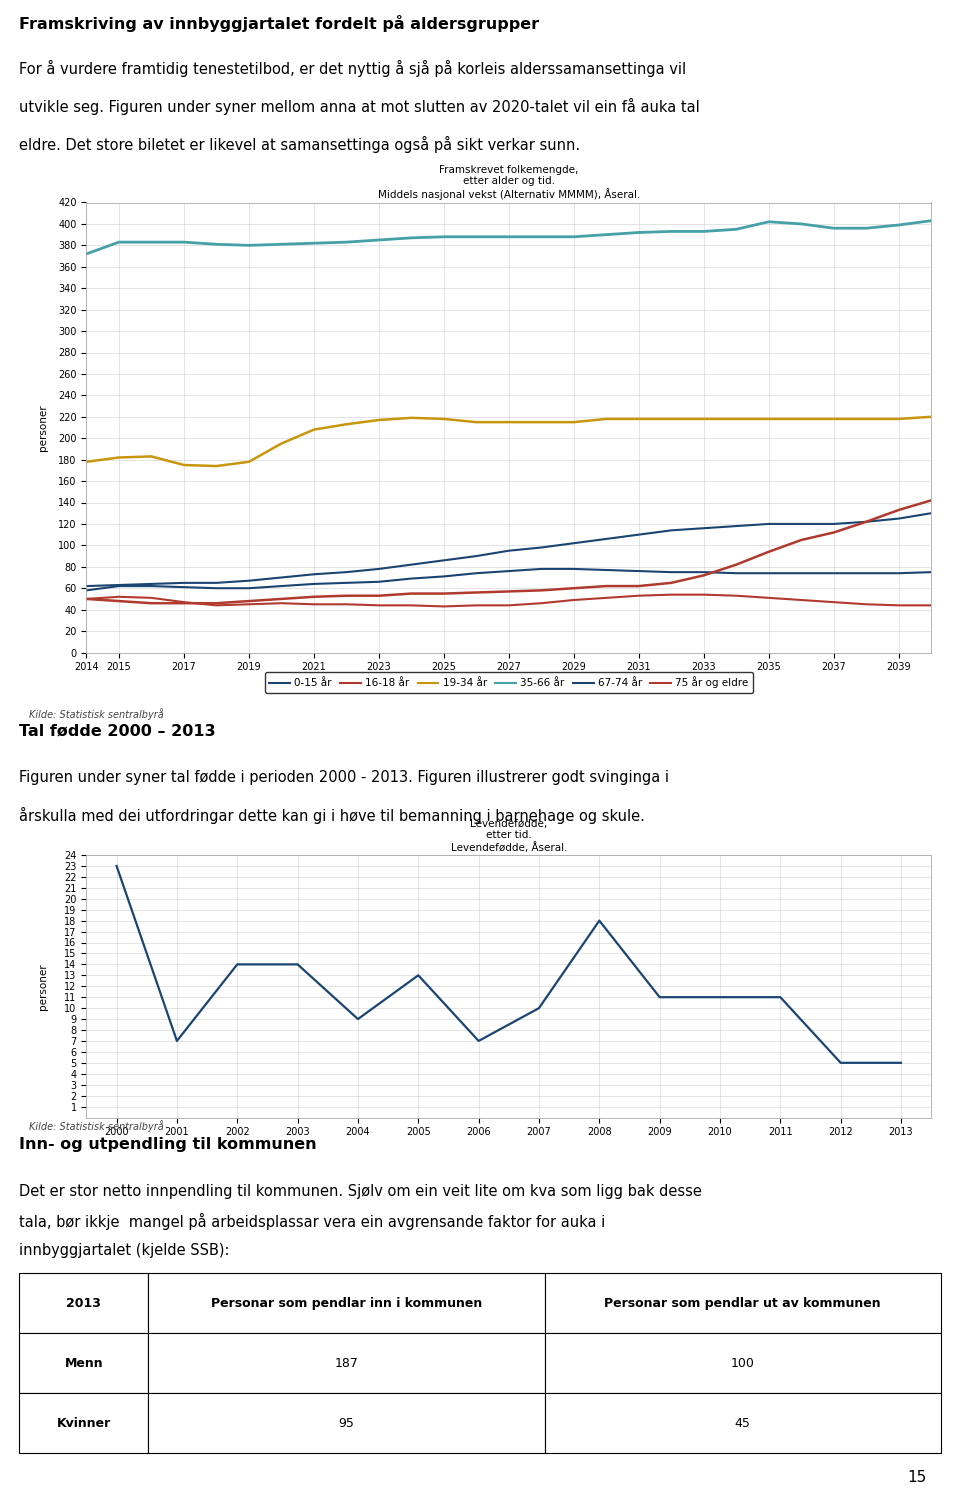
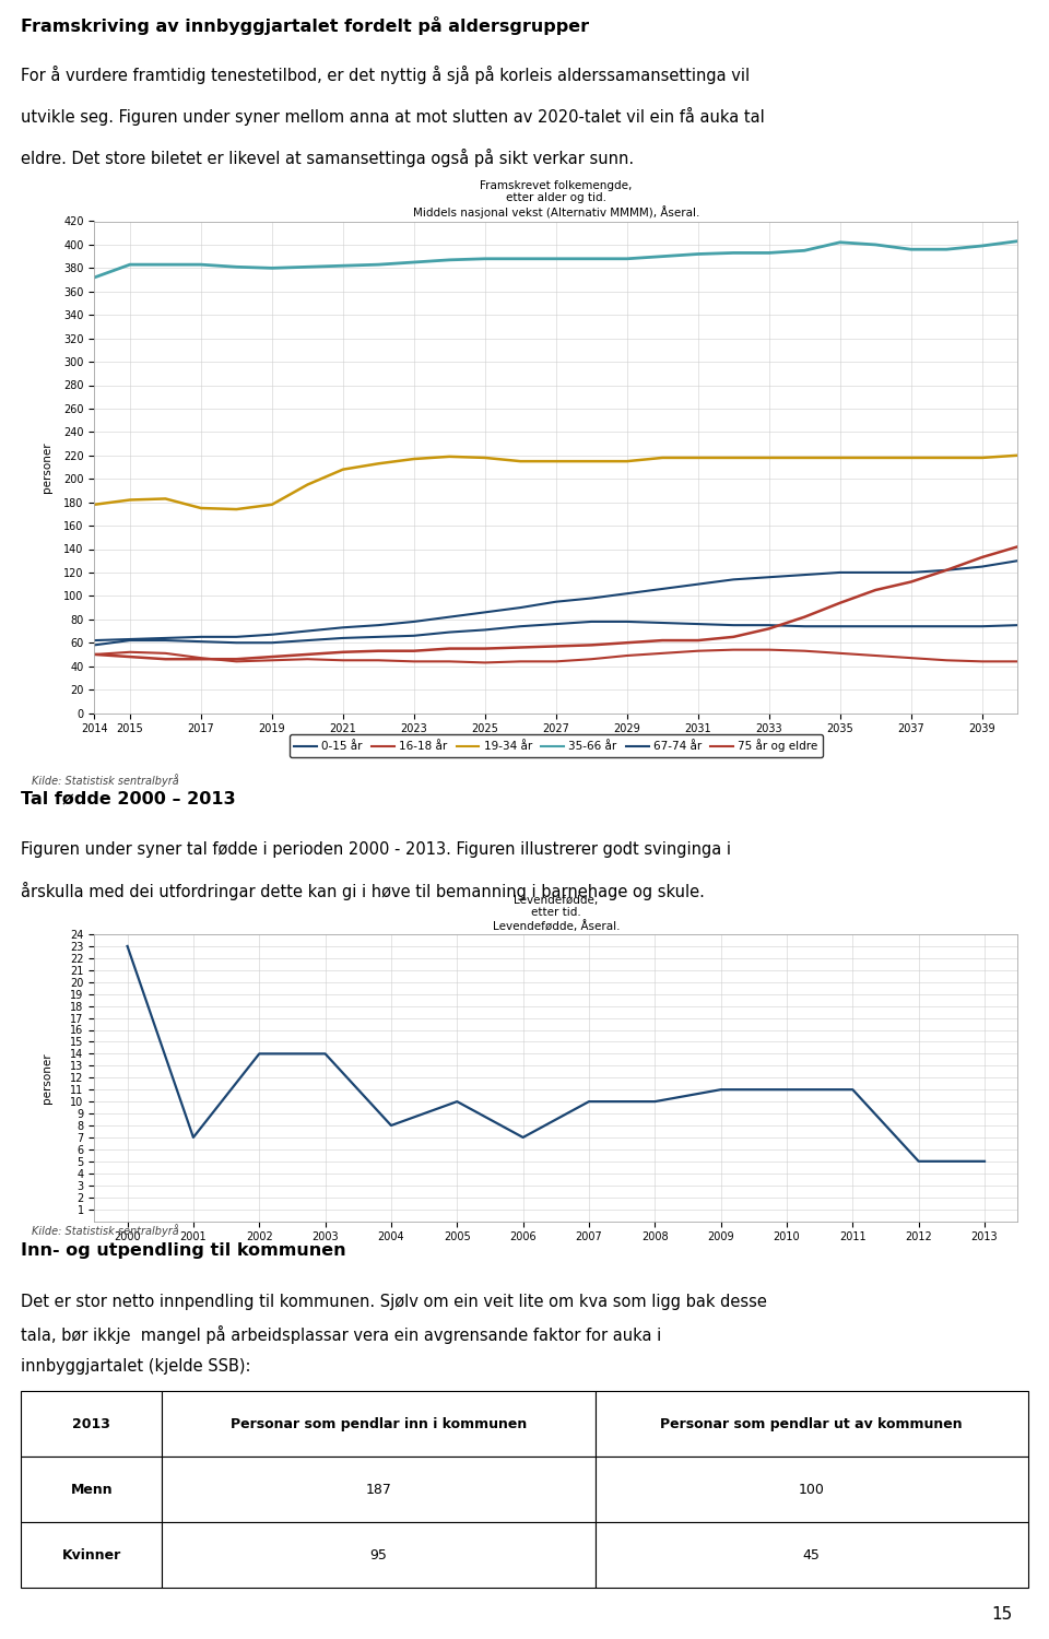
2004: 9 -> 8
2005: 13 -> 10
2008: 18 -> 10
